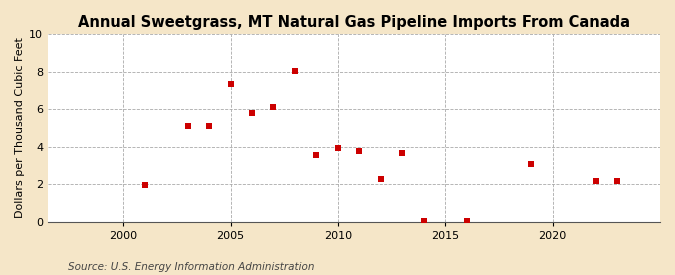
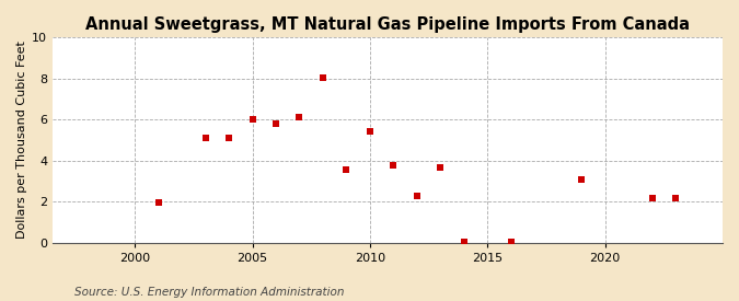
2005: 7.3 -> 6.0
2010: 4.0 -> 5.4
